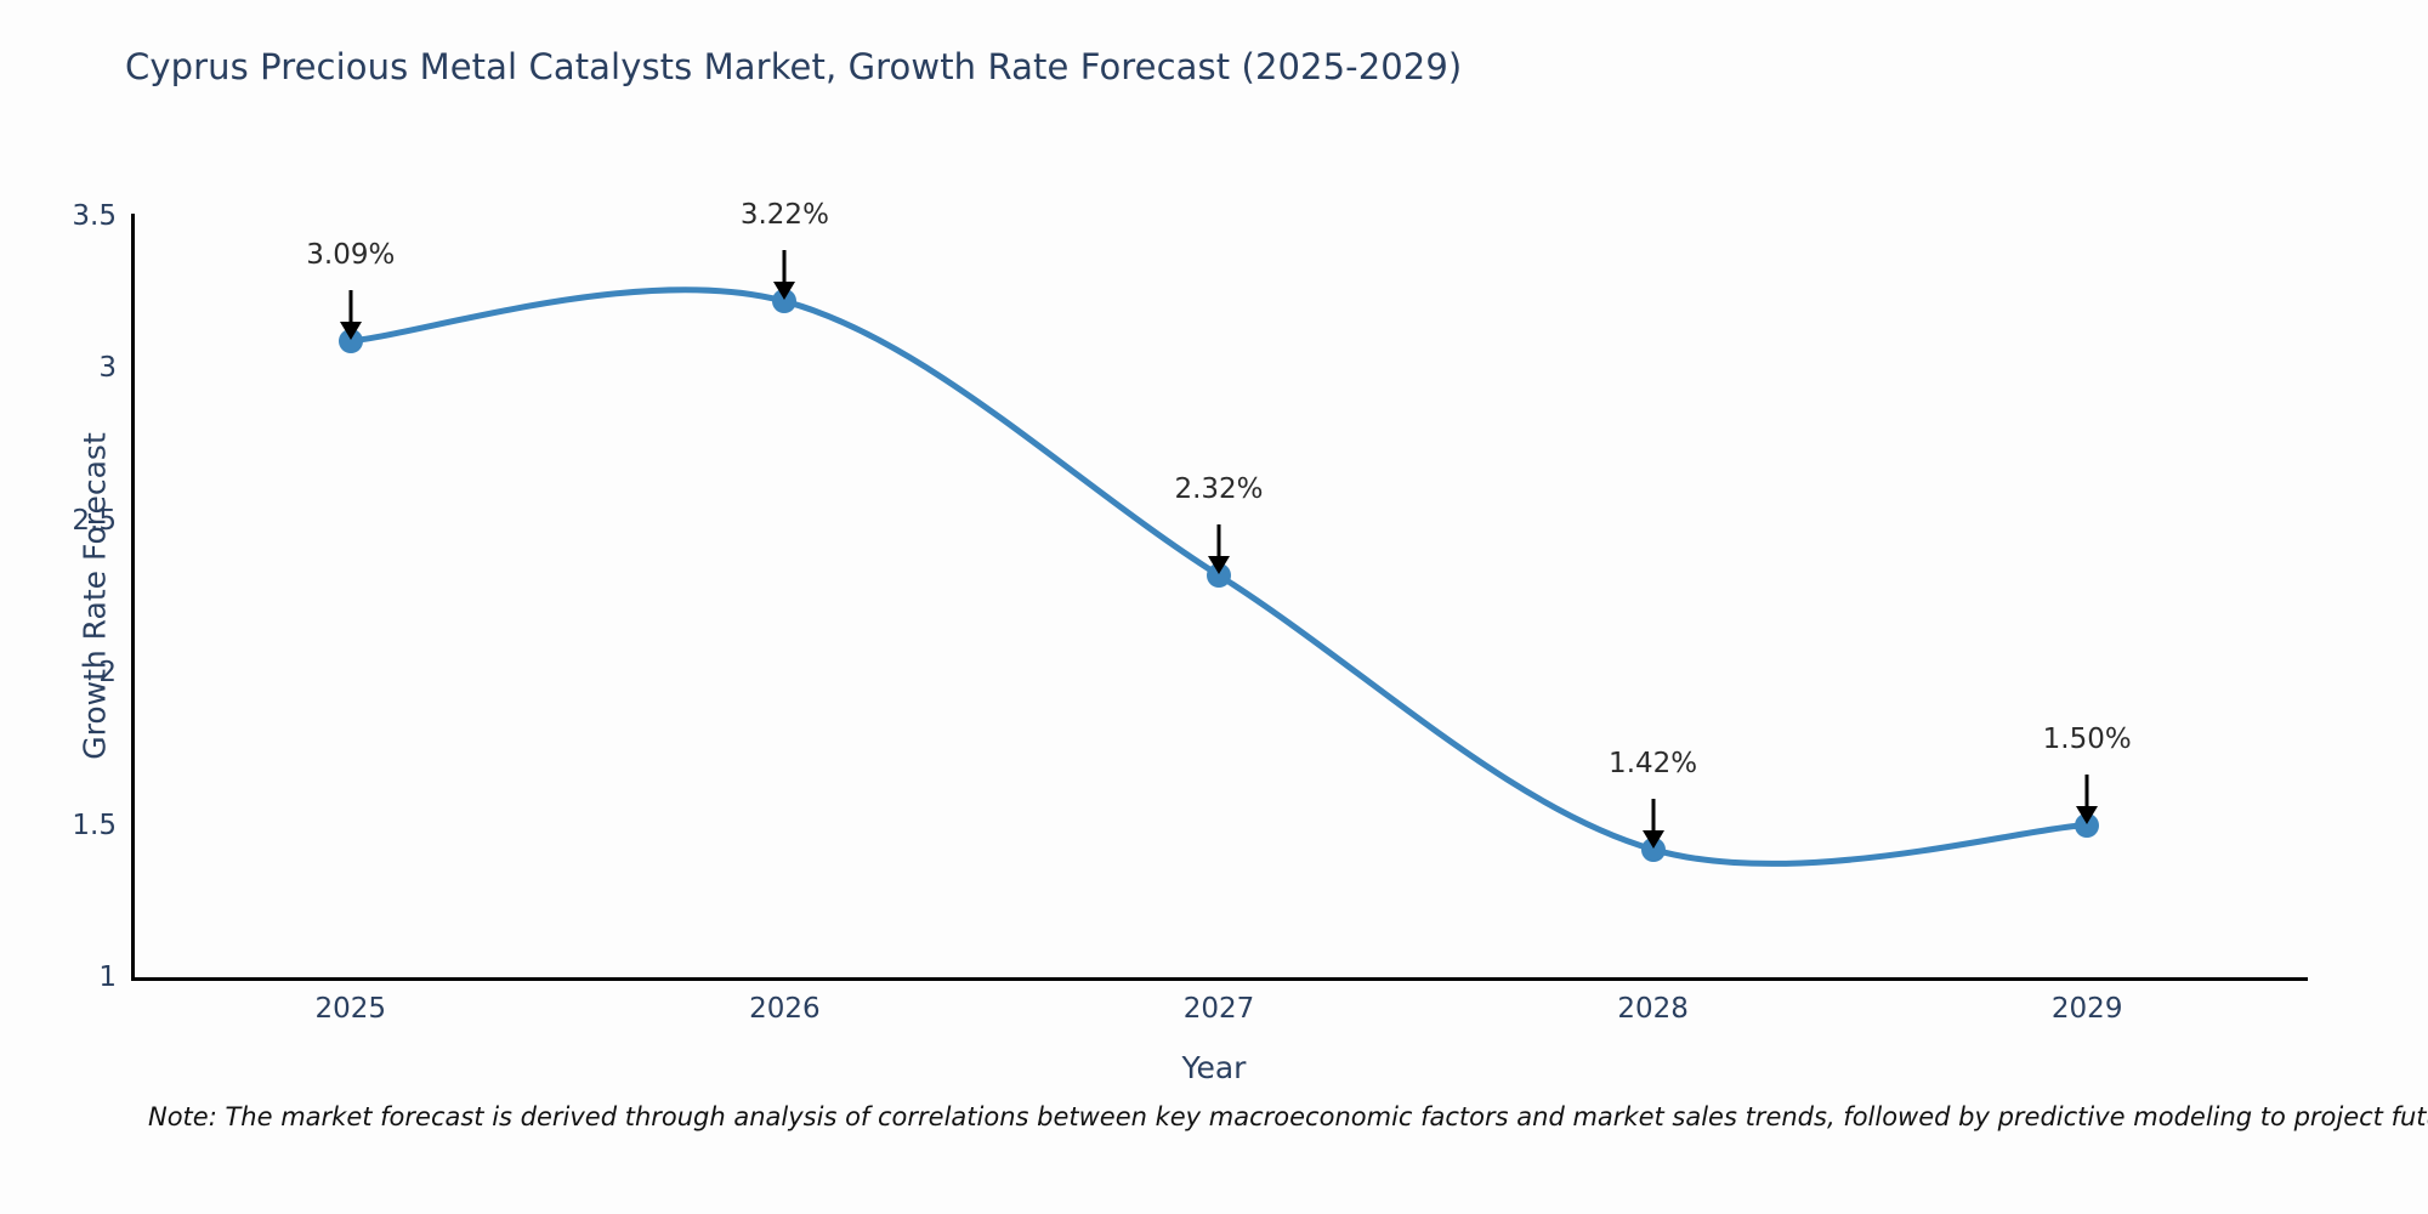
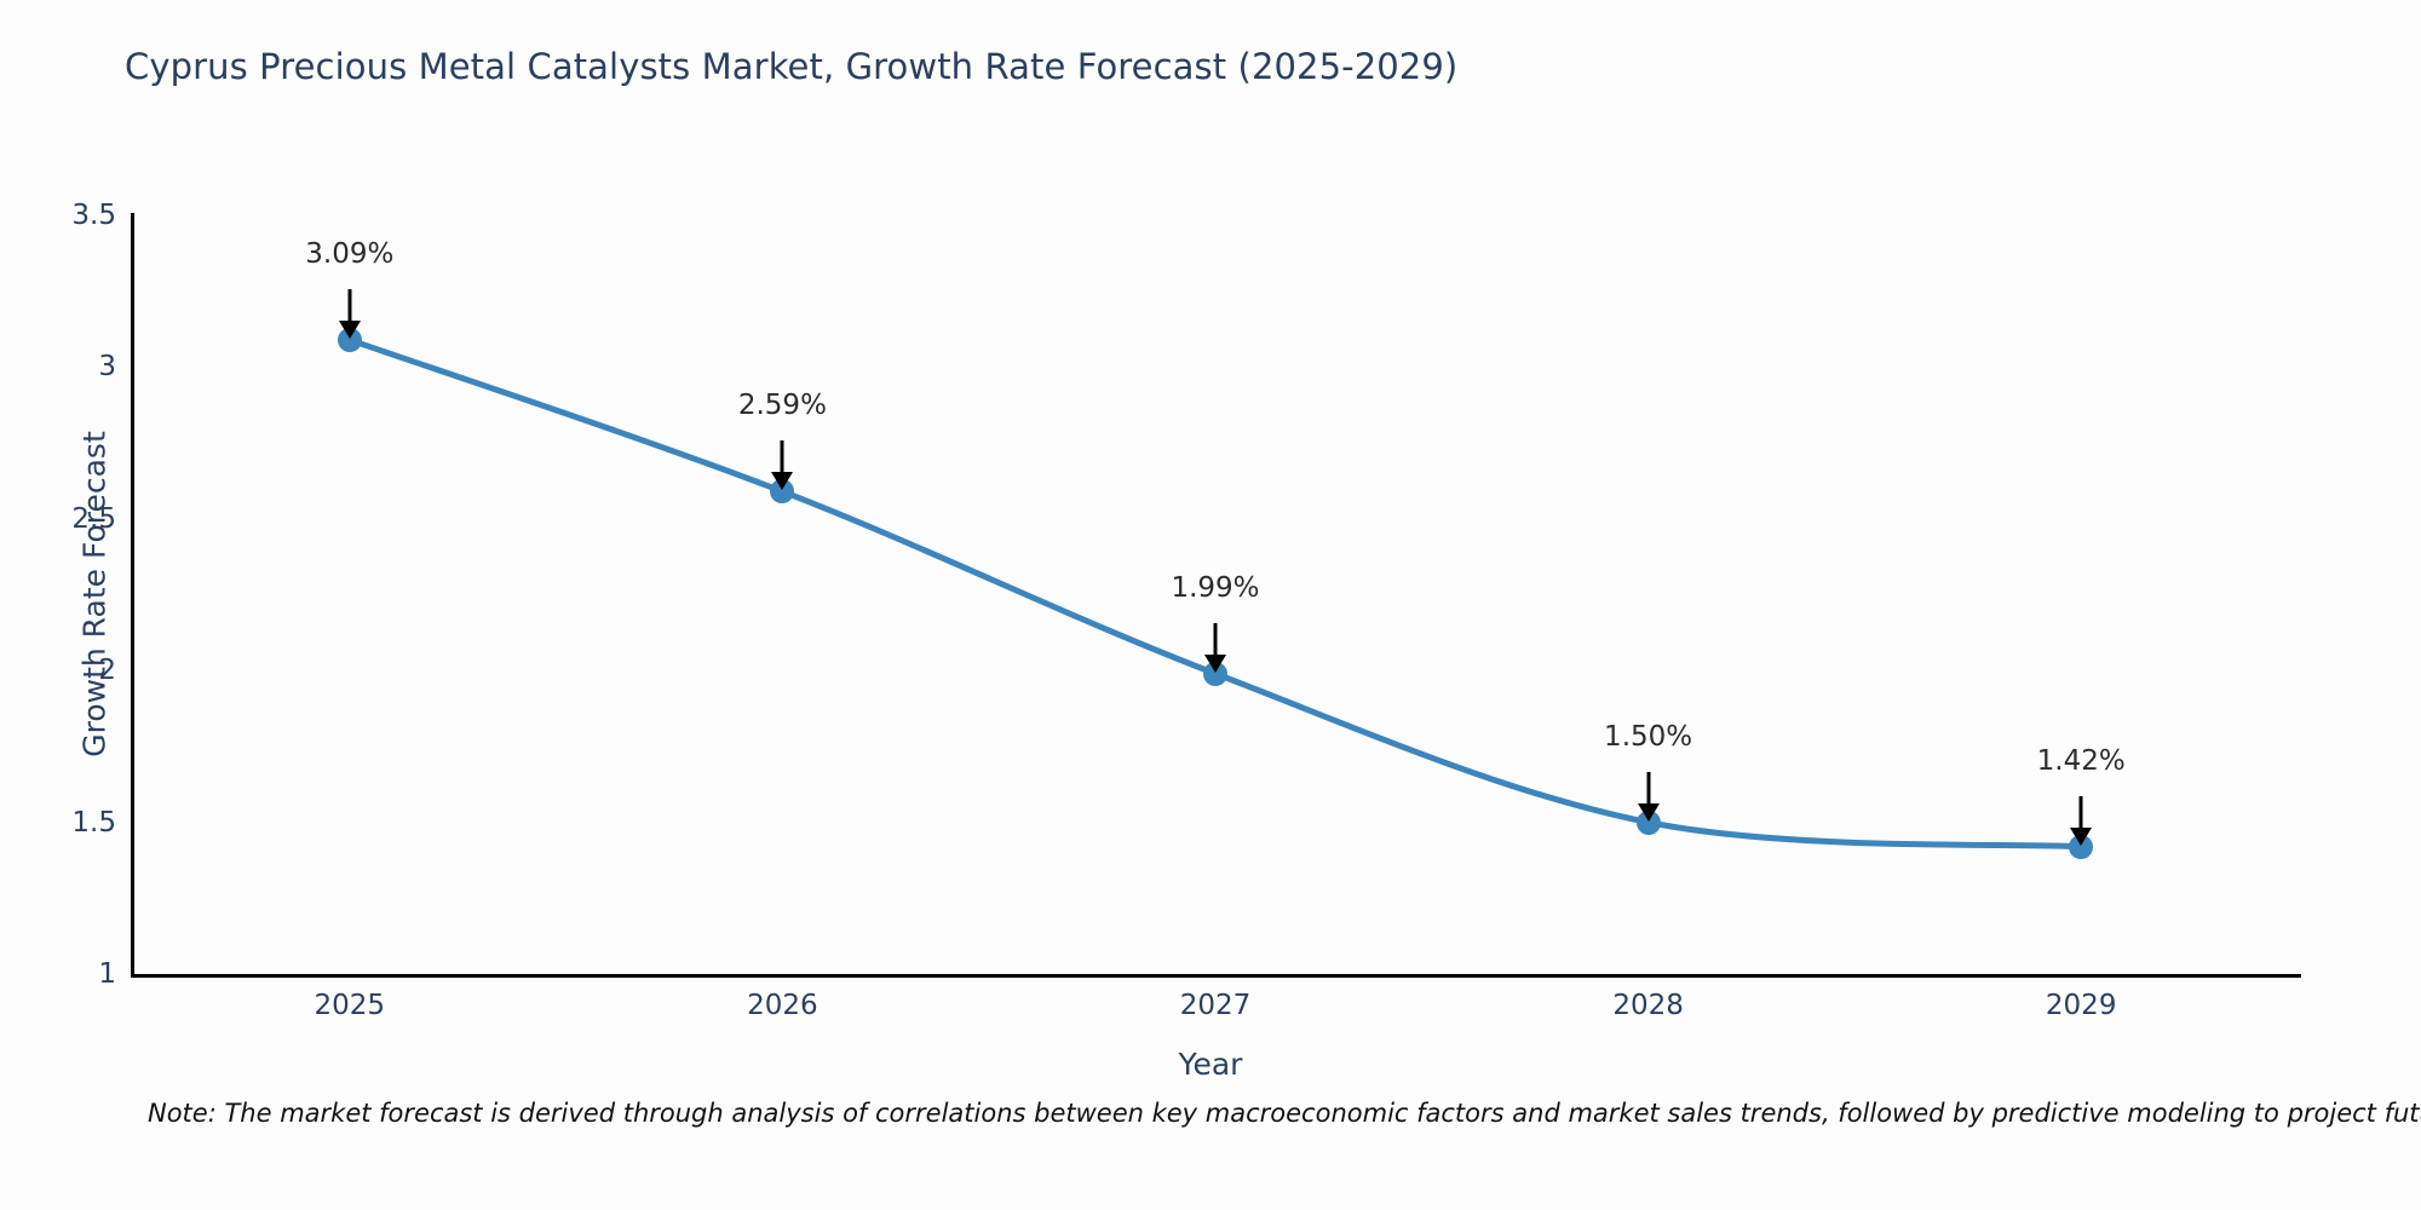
2026: 3.22% -> 2.59%
2027: 2.32% -> 1.99%
2028: 1.42% -> 1.50%
2029: 1.50% -> 1.42%
